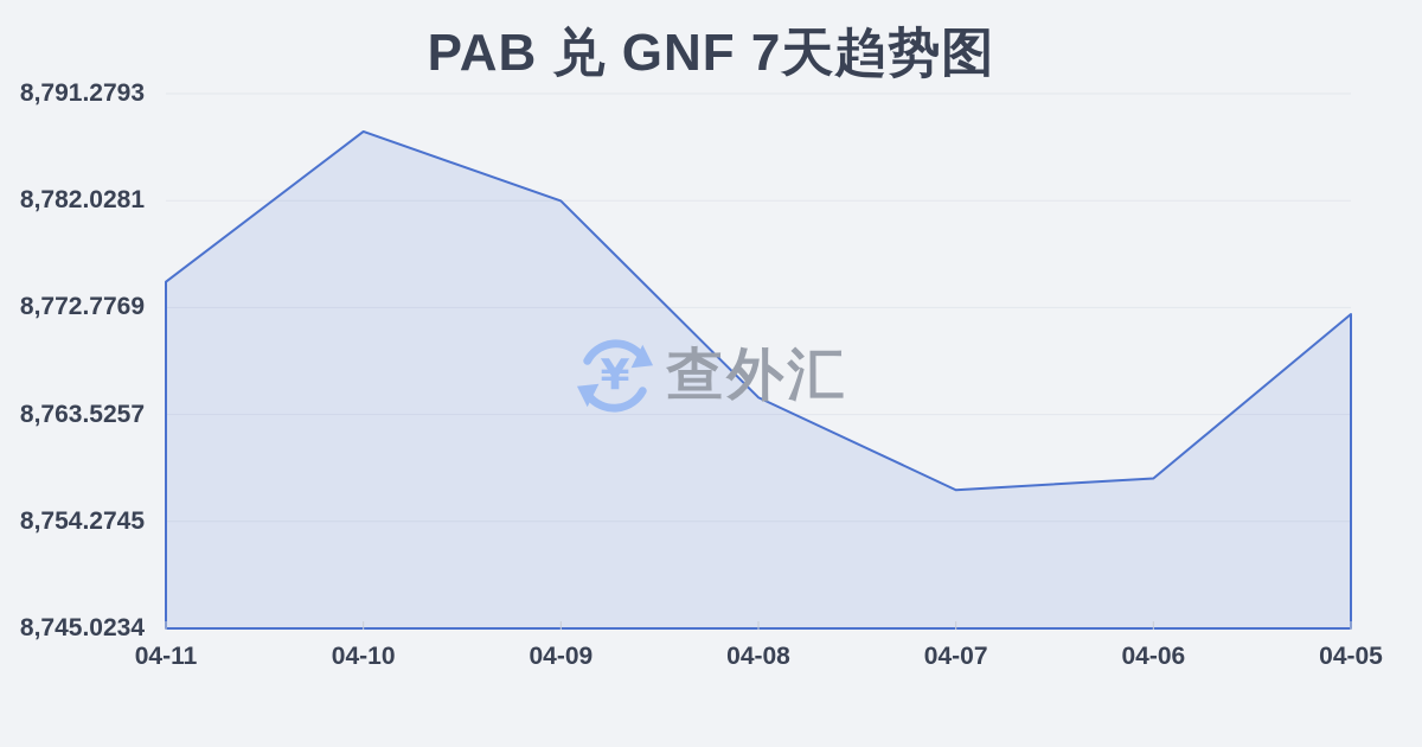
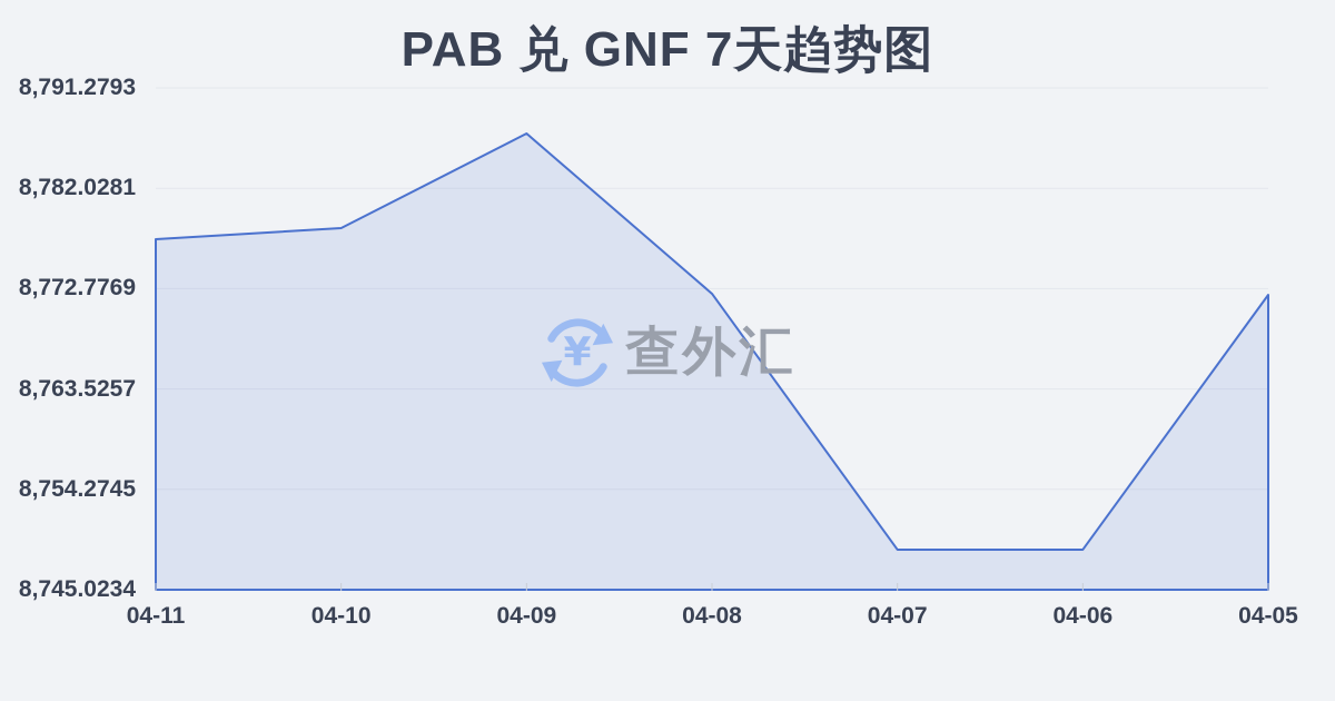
04-11: 8775 -> 8777
04-10: 8788 -> 8778
04-09: 8782 -> 8787
04-08: 8765 -> 8772
04-07: 8757 -> 8749
04-06: 8758 -> 8749
